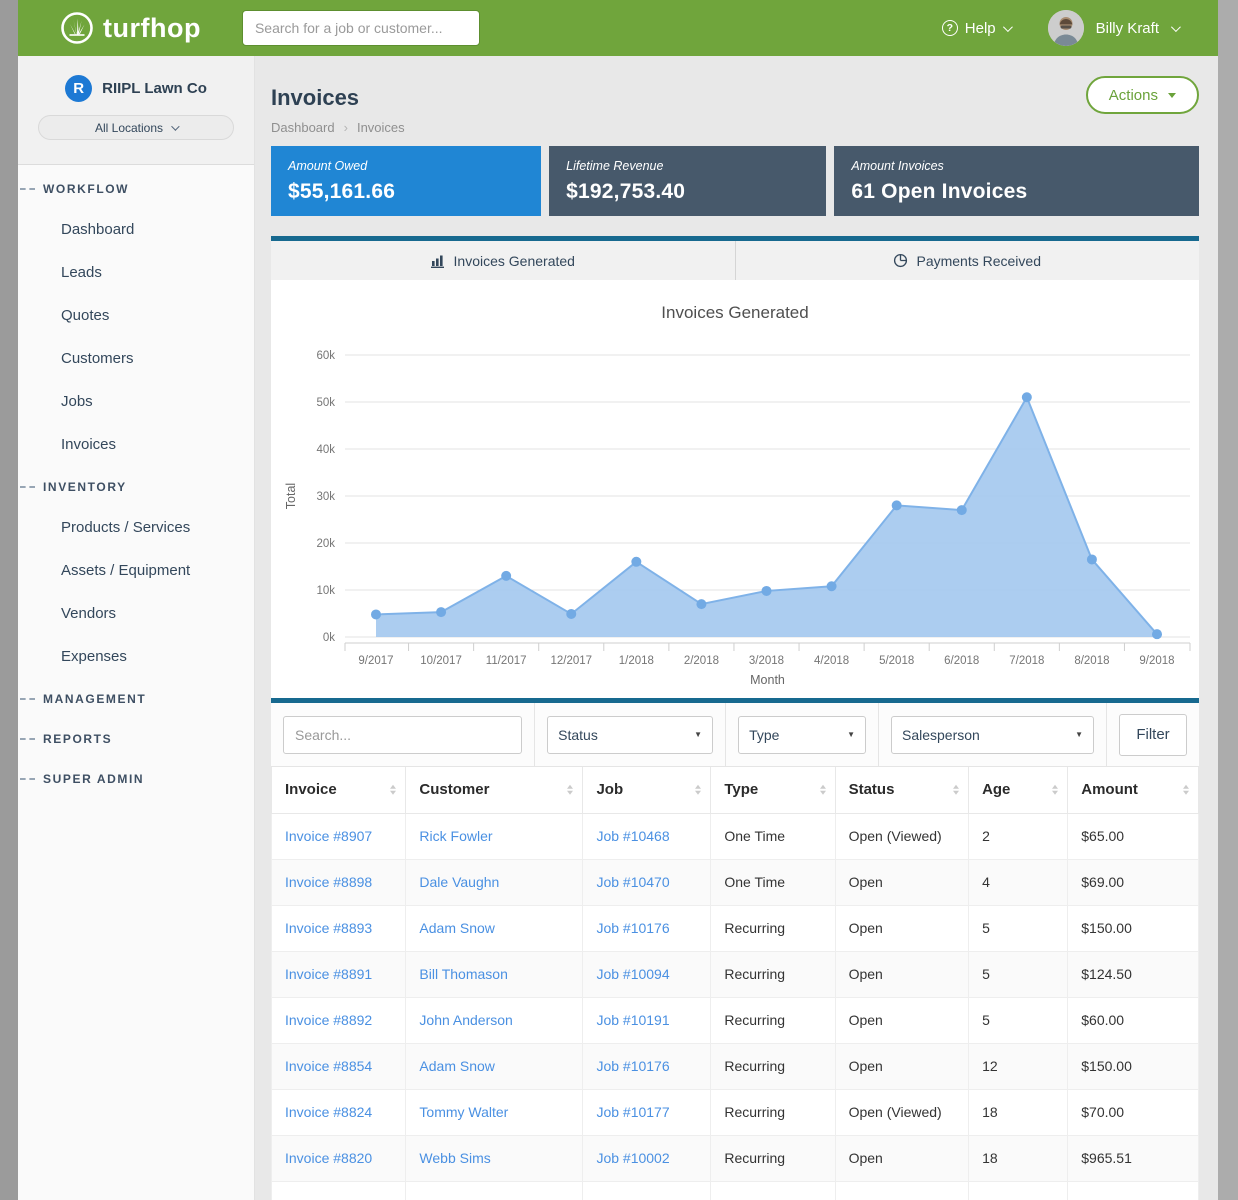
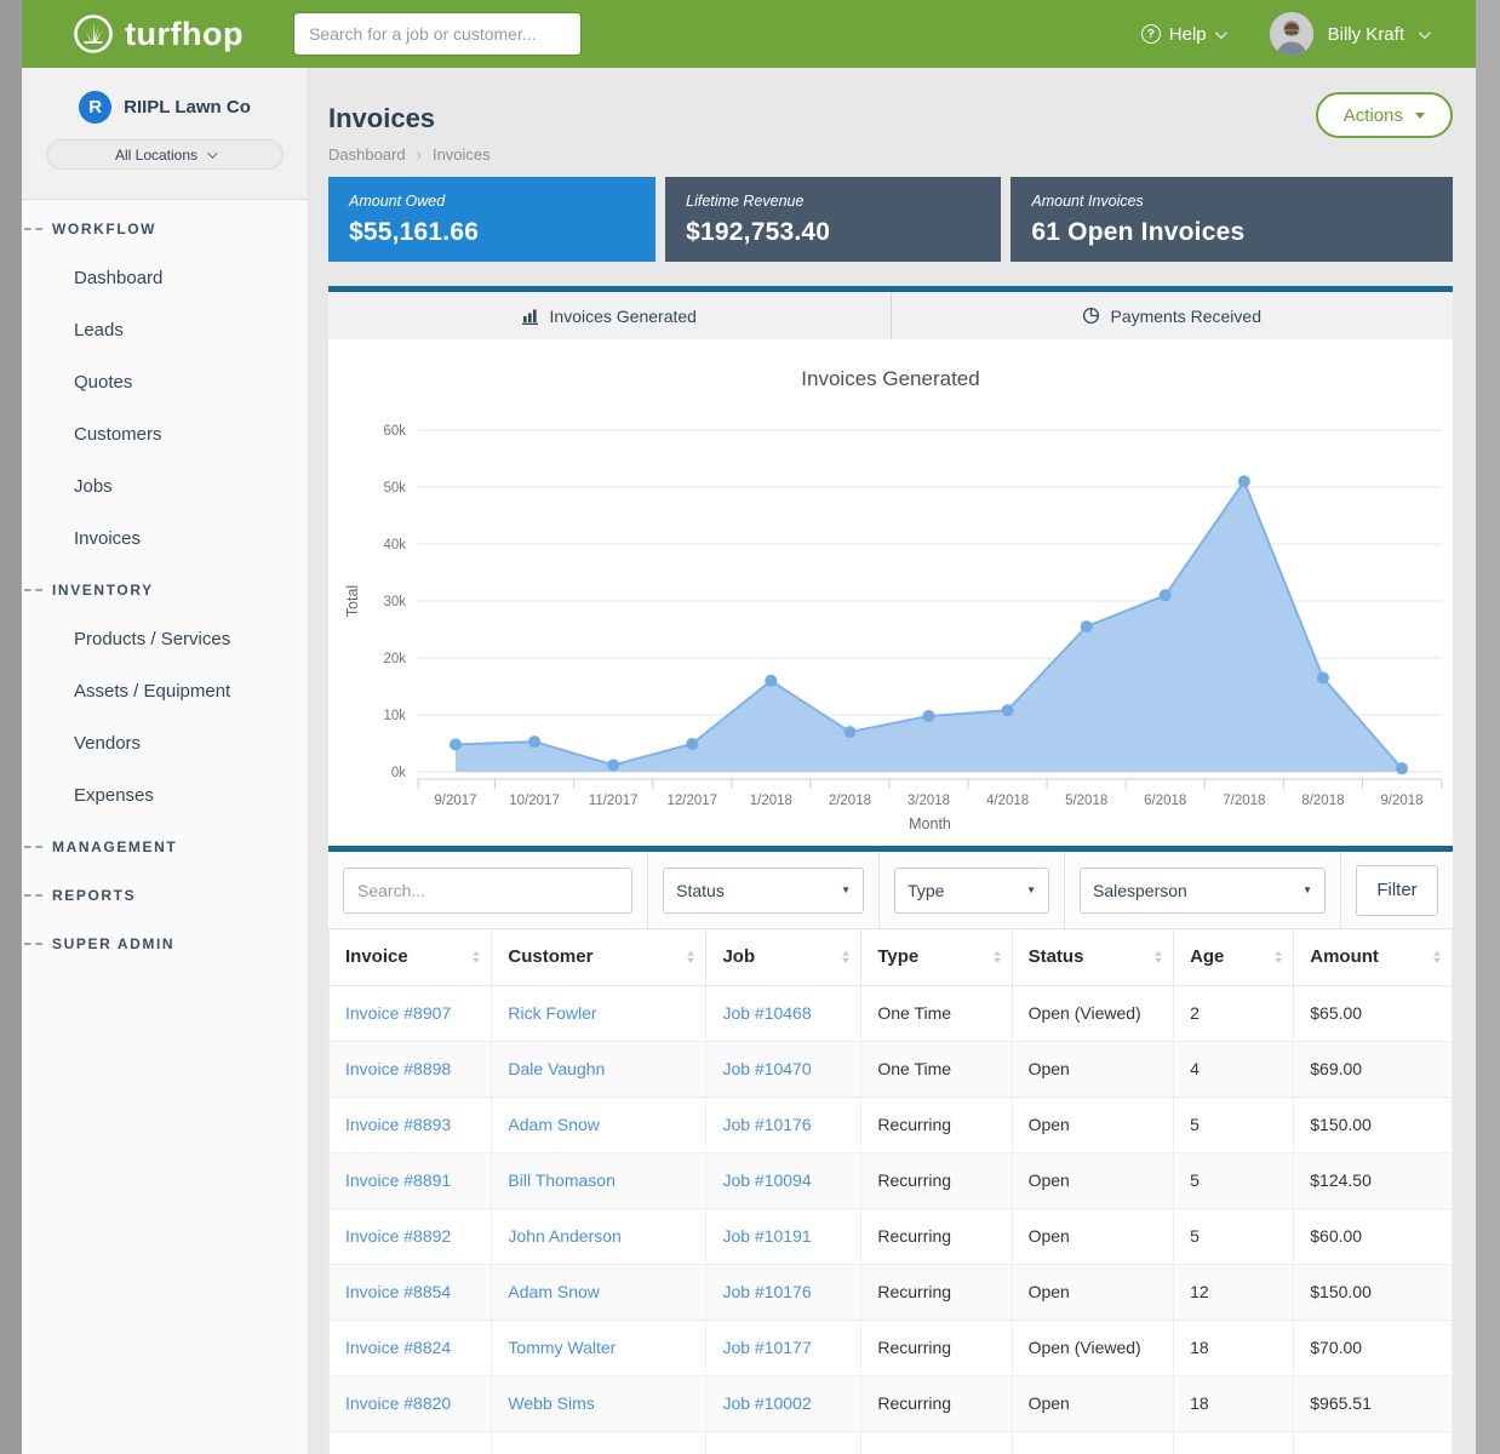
11/2017: 13k -> 1k
5/2018: 28k -> 26k
6/2018: 27k -> 31k
